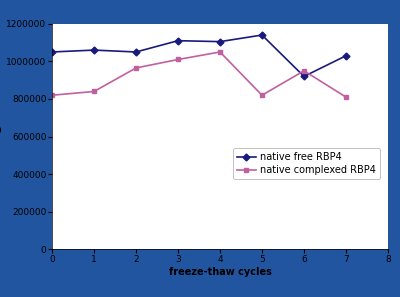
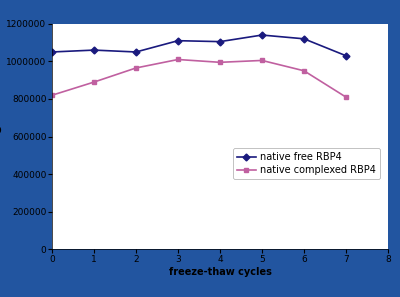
native complexed RBP4/1: 840000 -> 890000
native complexed RBP4/4: 1050000 -> 1000000
native complexed RBP4/5: 820000 -> 1000000
native free RBP4/6: 920000 -> 1120000
